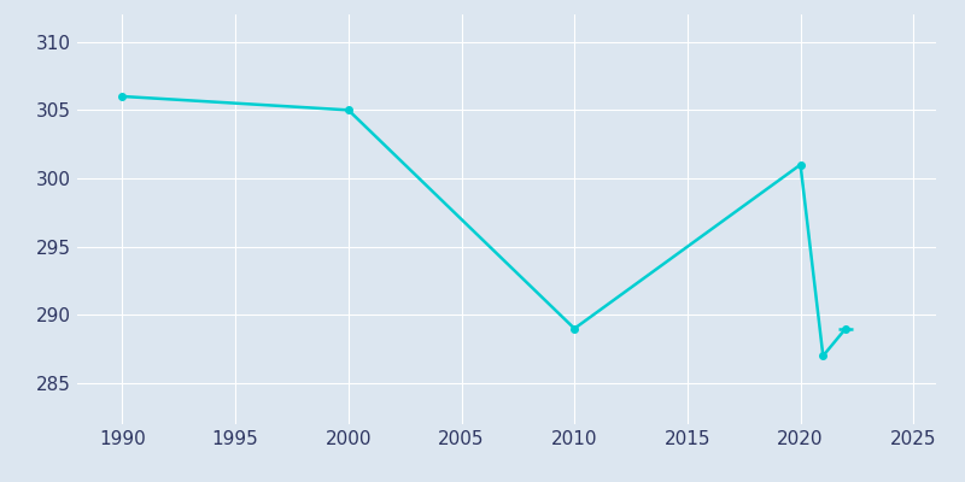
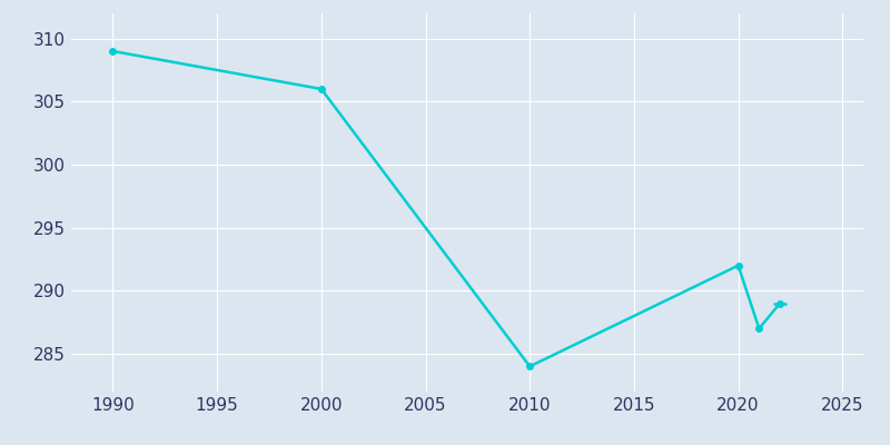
1990: 306 -> 309
2000: 305 -> 306
2010: 289 -> 284
2020: 301 -> 292
